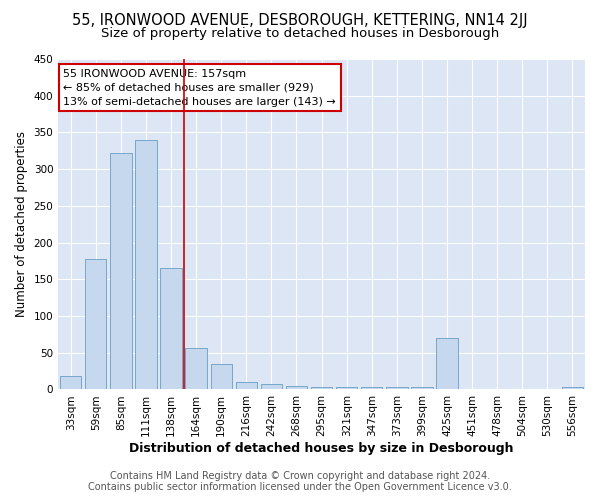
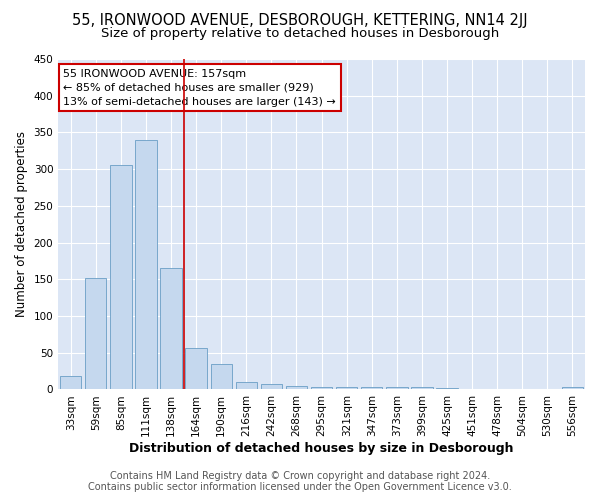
59sqm: 178 -> 152
85sqm: 322 -> 306
425sqm: 70 -> 2
